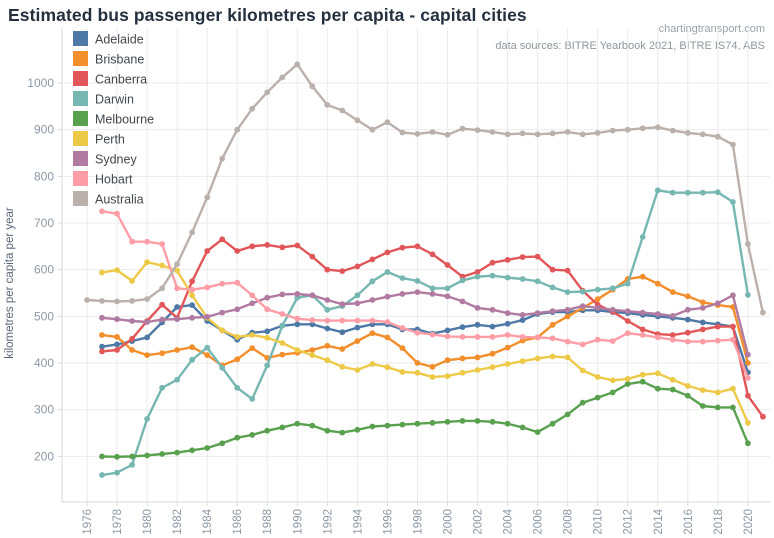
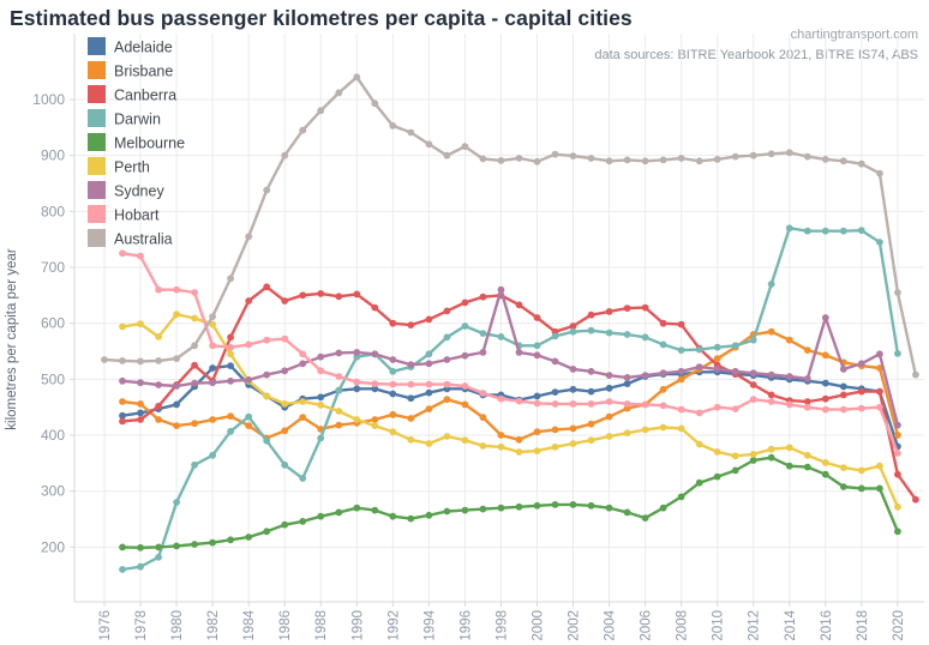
Sydney/1998: 550 -> 660
Sydney/2016: 510 -> 610
